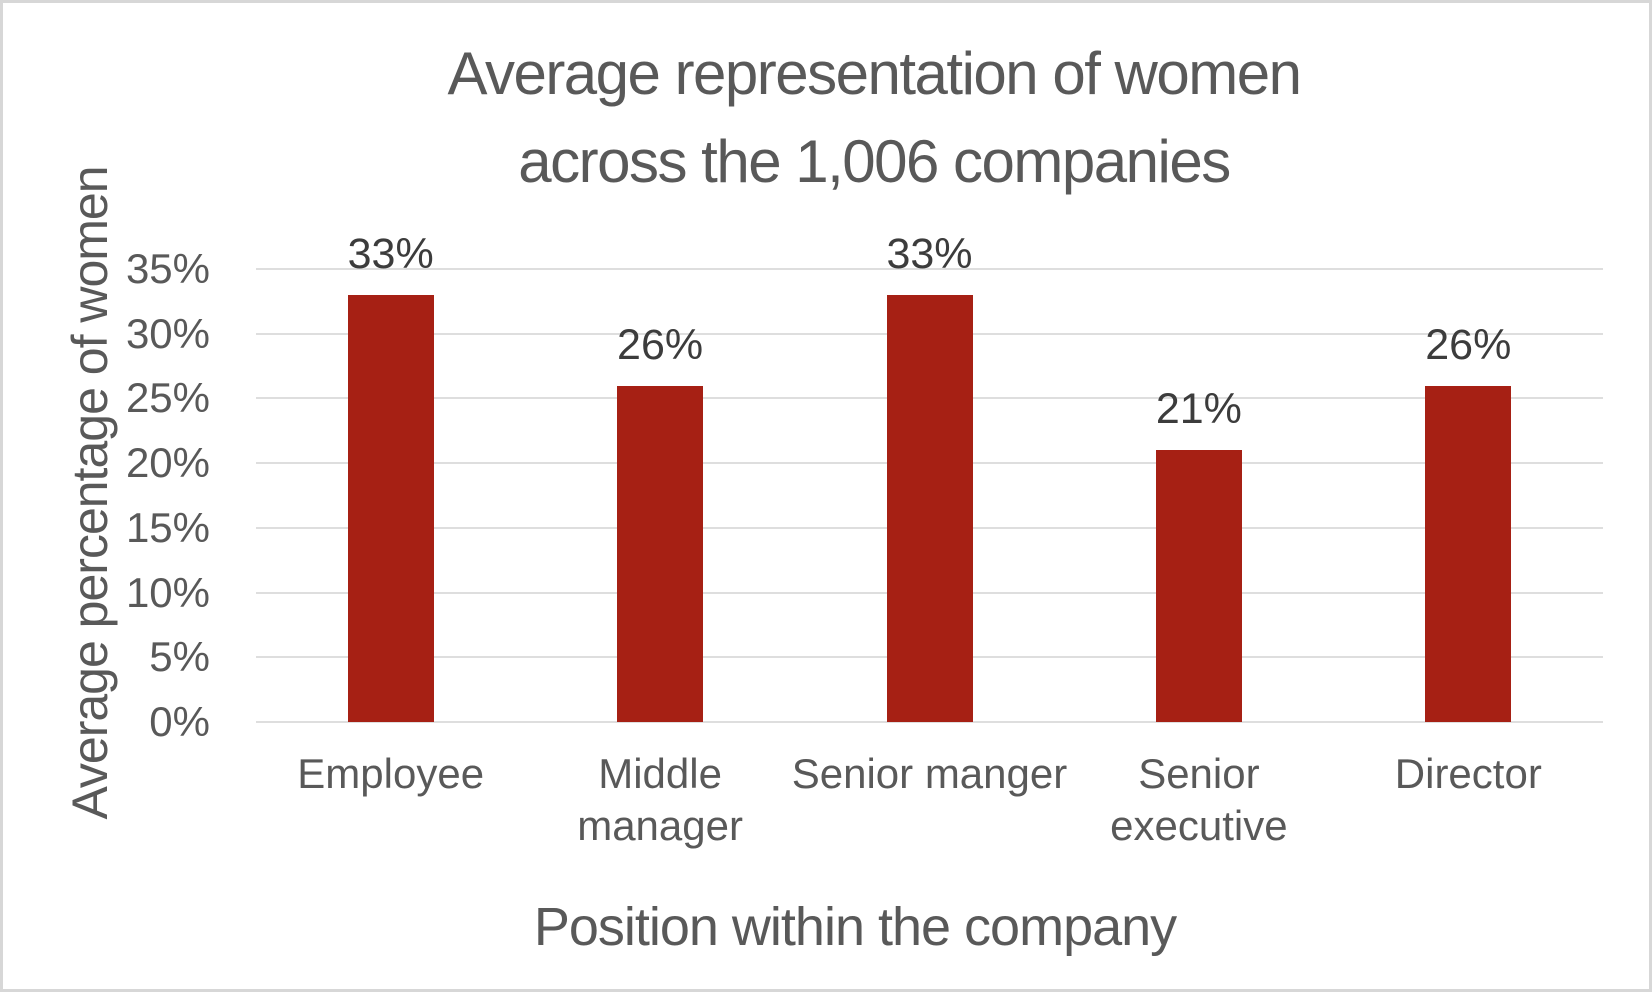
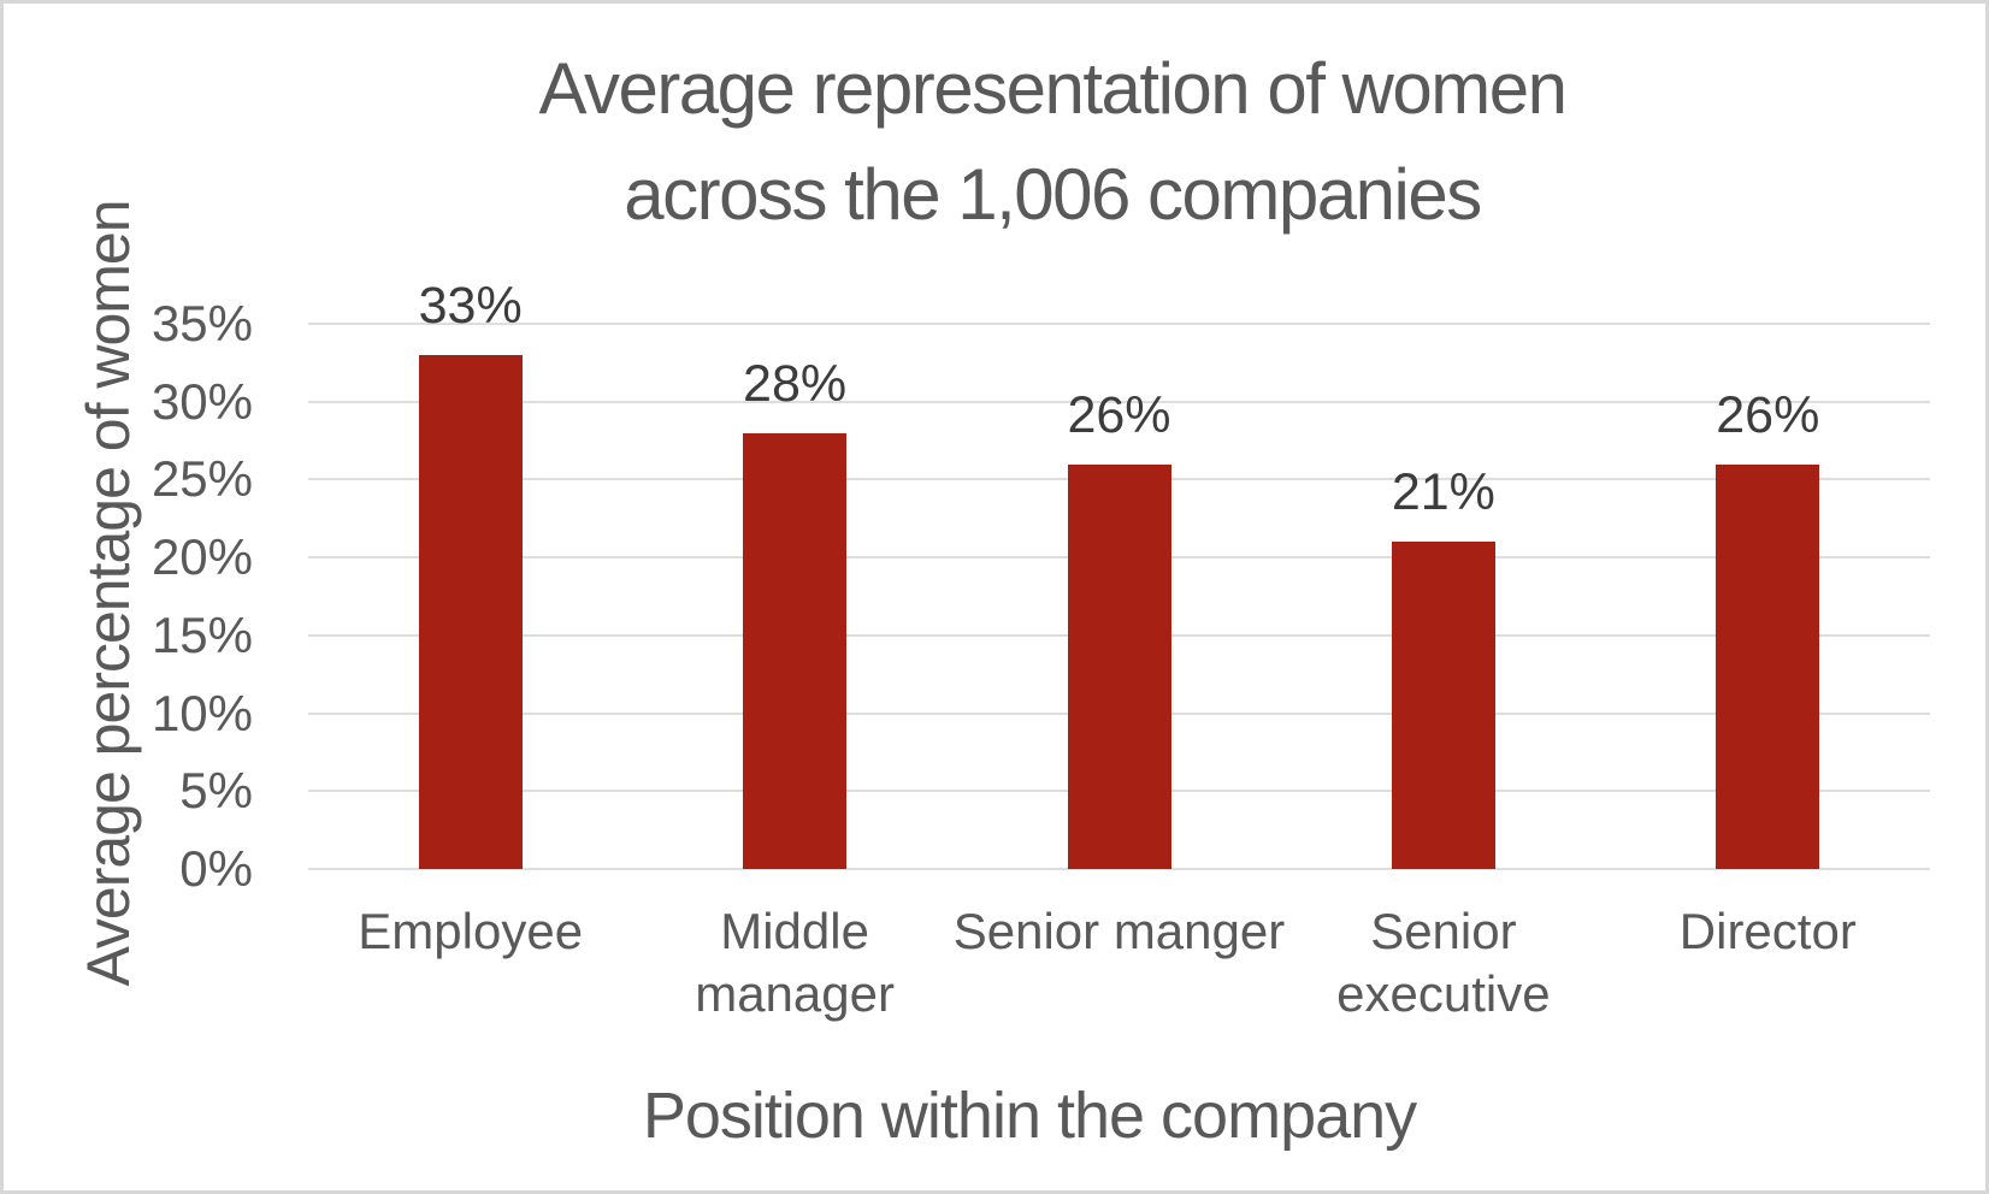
Middle manager: 26% -> 28%
Senior manger: 33% -> 26%
